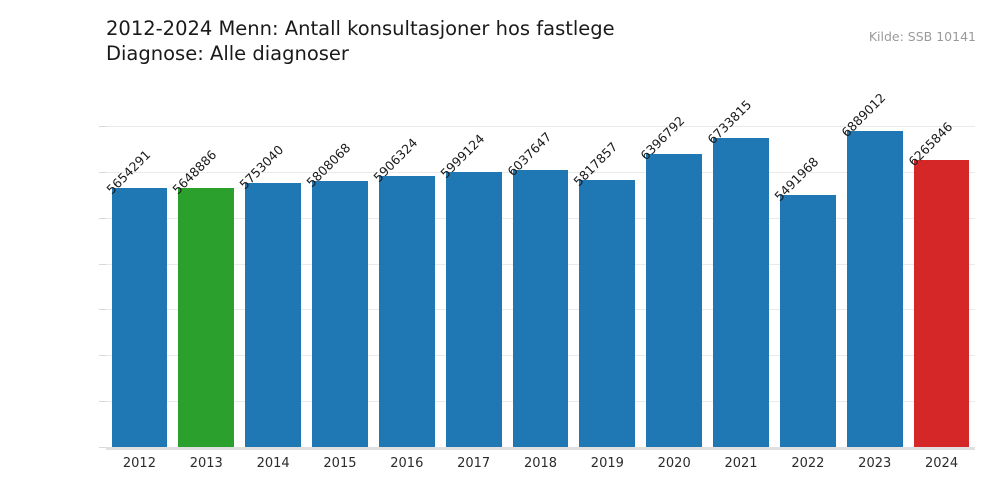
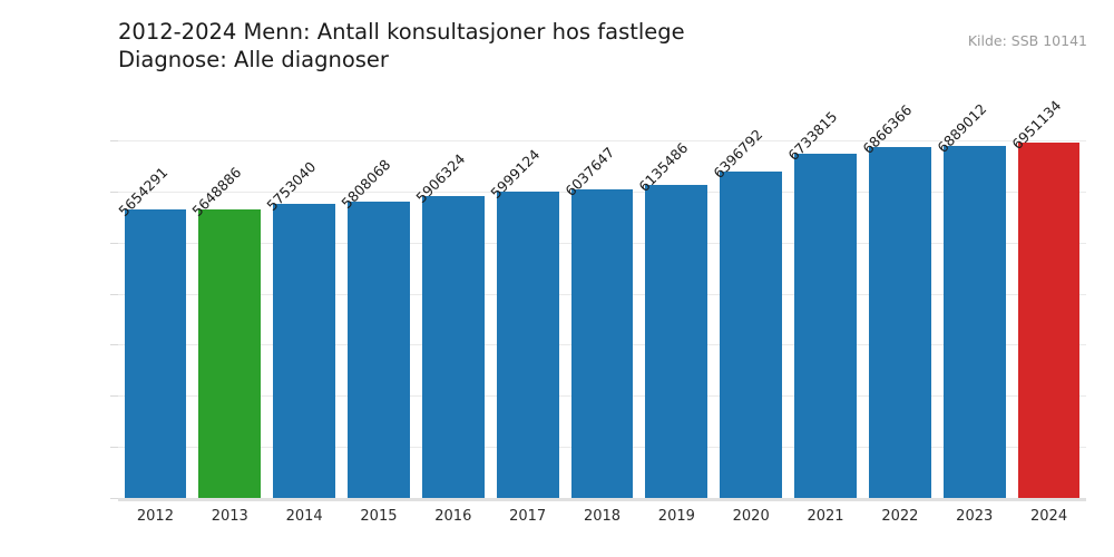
2019: 5817857 -> 6135486
2022: 5491968 -> 6866366
2024: 6265846 -> 6951134
